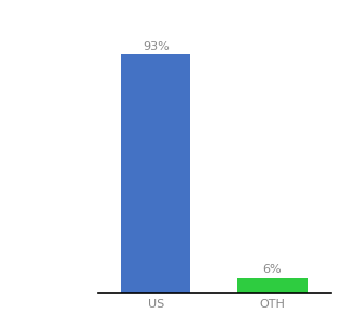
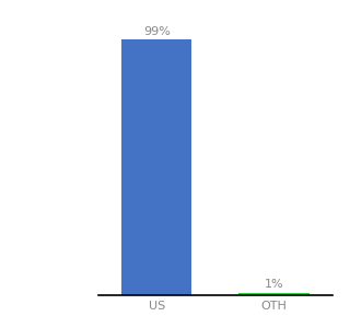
US: 93% -> 99%
OTH: 6% -> 1%
